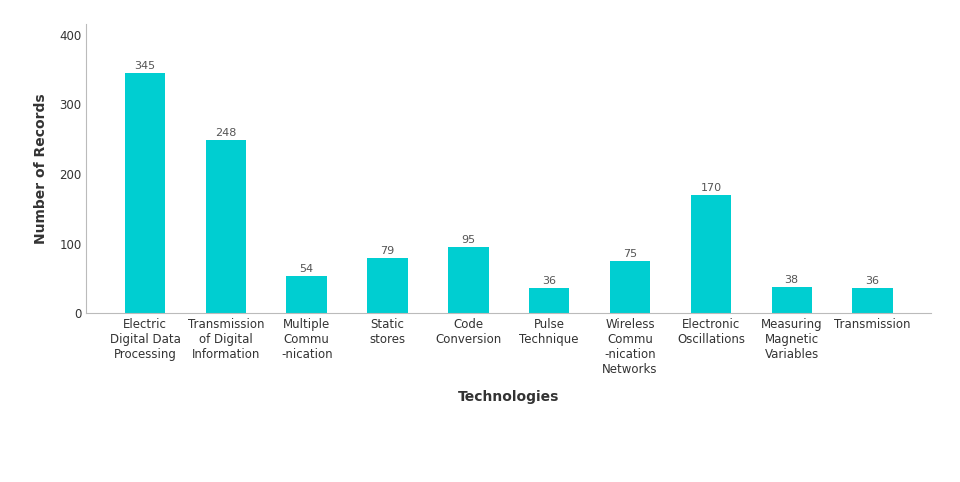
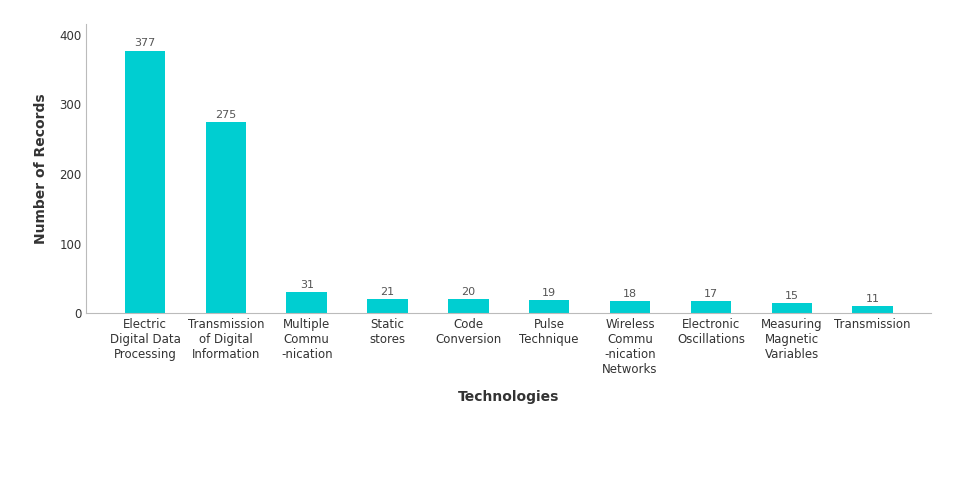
Electric Digital Data Processing: 345 -> 377
Transmission of Digital Information: 248 -> 275
Multiple Commu -nication: 54 -> 31
Static stores: 79 -> 21
Code Conversion: 95 -> 20
Pulse Technique: 36 -> 19
Wireless Commu -nication Networks: 75 -> 18
Electronic Oscillations: 170 -> 17
Measuring Magnetic Variables: 38 -> 15
Transmission: 36 -> 11
